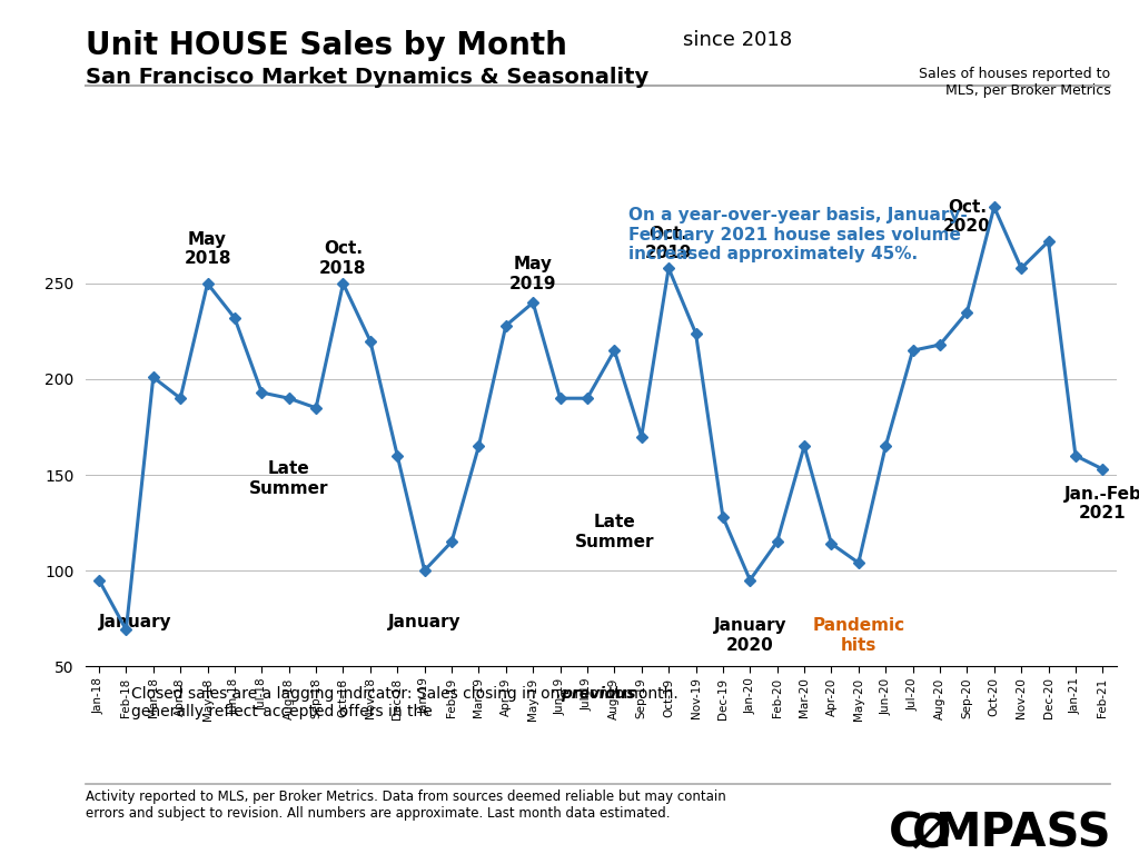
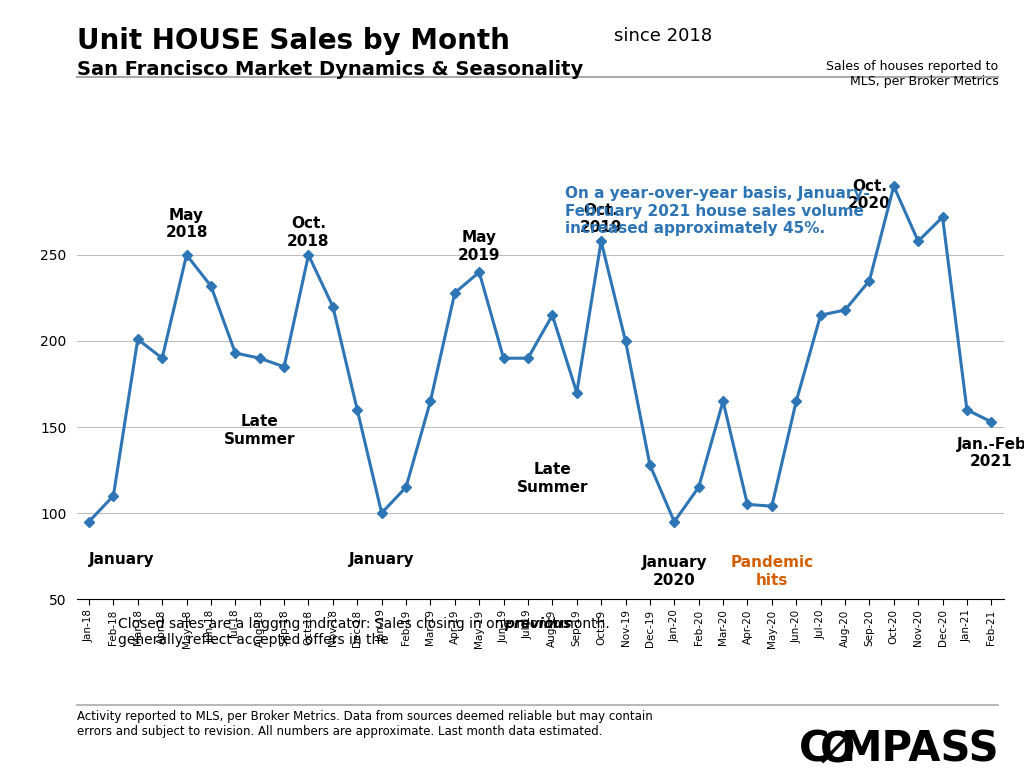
Feb-18: 69 -> 110
Nov-19: 224 -> 200
Apr-20: 114 -> 105
